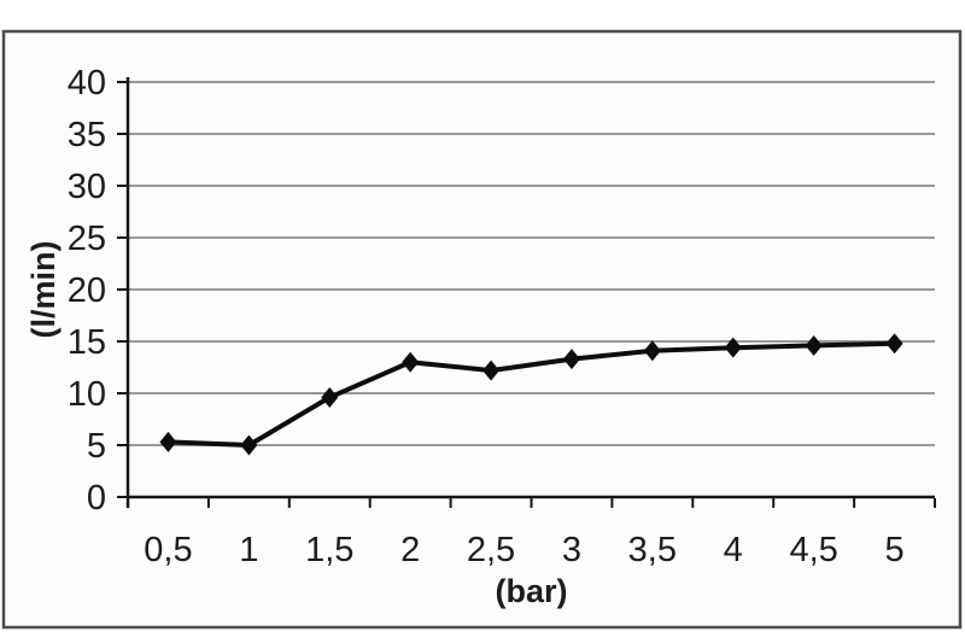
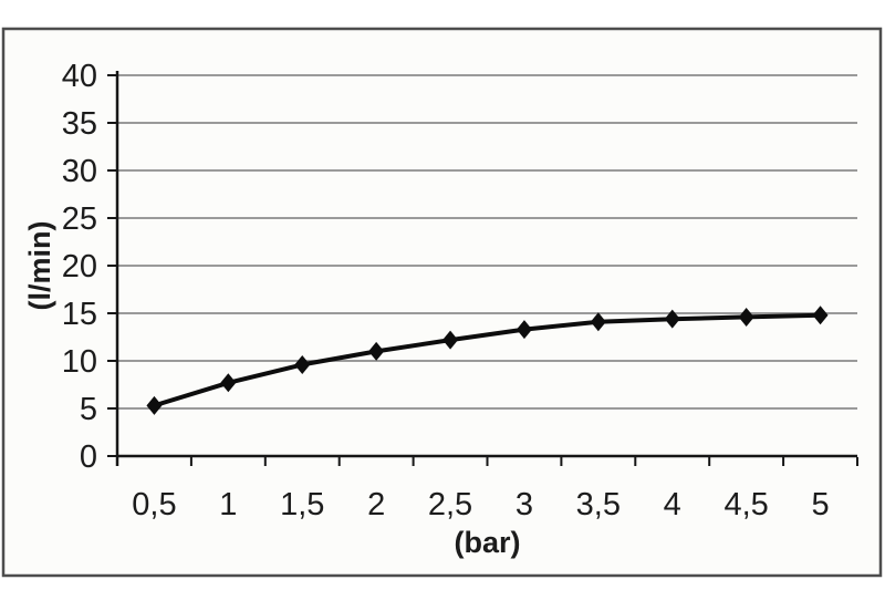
1: 5 -> 8
2: 13 -> 11
